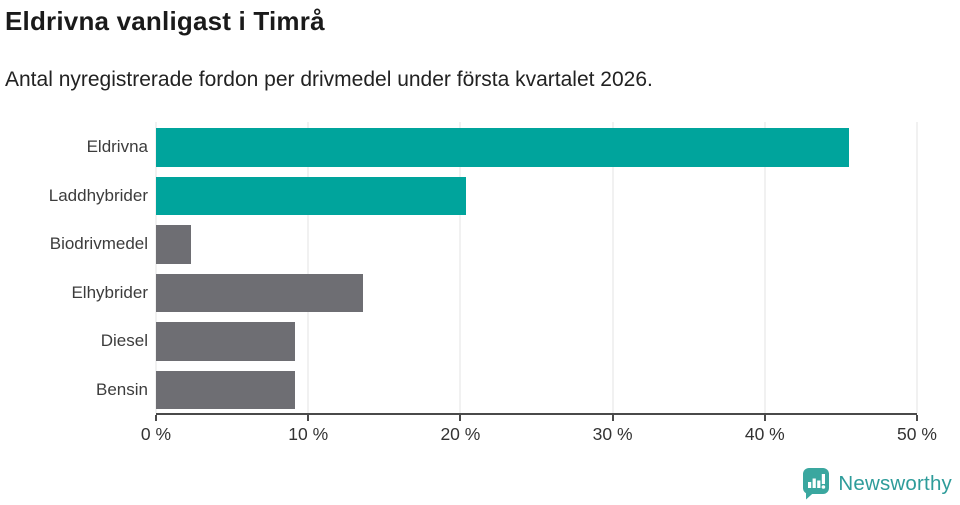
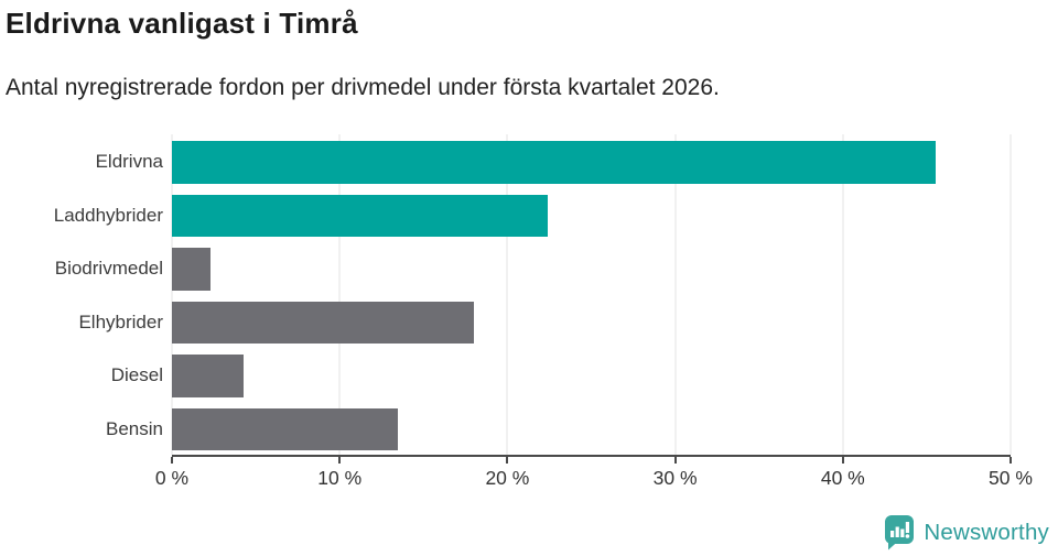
Laddhybrider: 20.4% -> 22.4%
Elhybrider: 13.6% -> 18.0%
Diesel: 9.1% -> 4.3%
Bensin: 9.1% -> 13.5%
